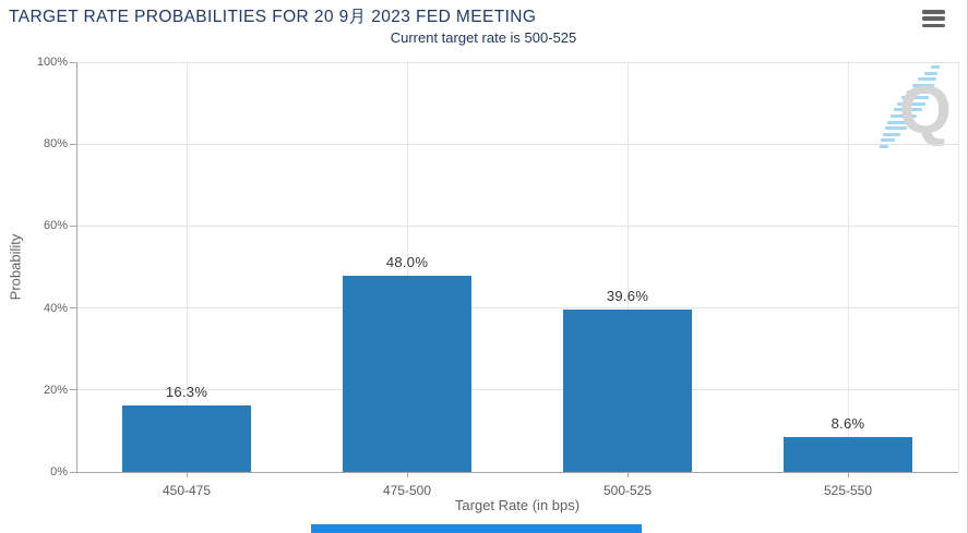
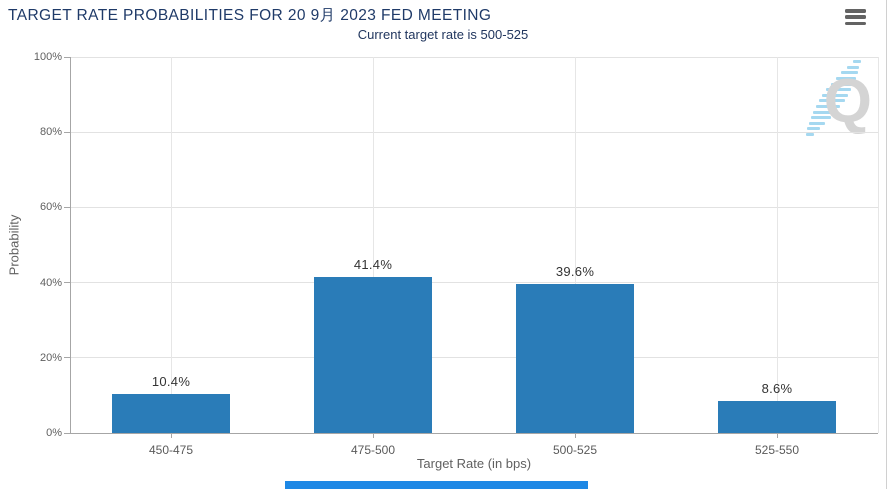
450-475: 16.3% -> 10.4%
475-500: 48.0% -> 41.4%
